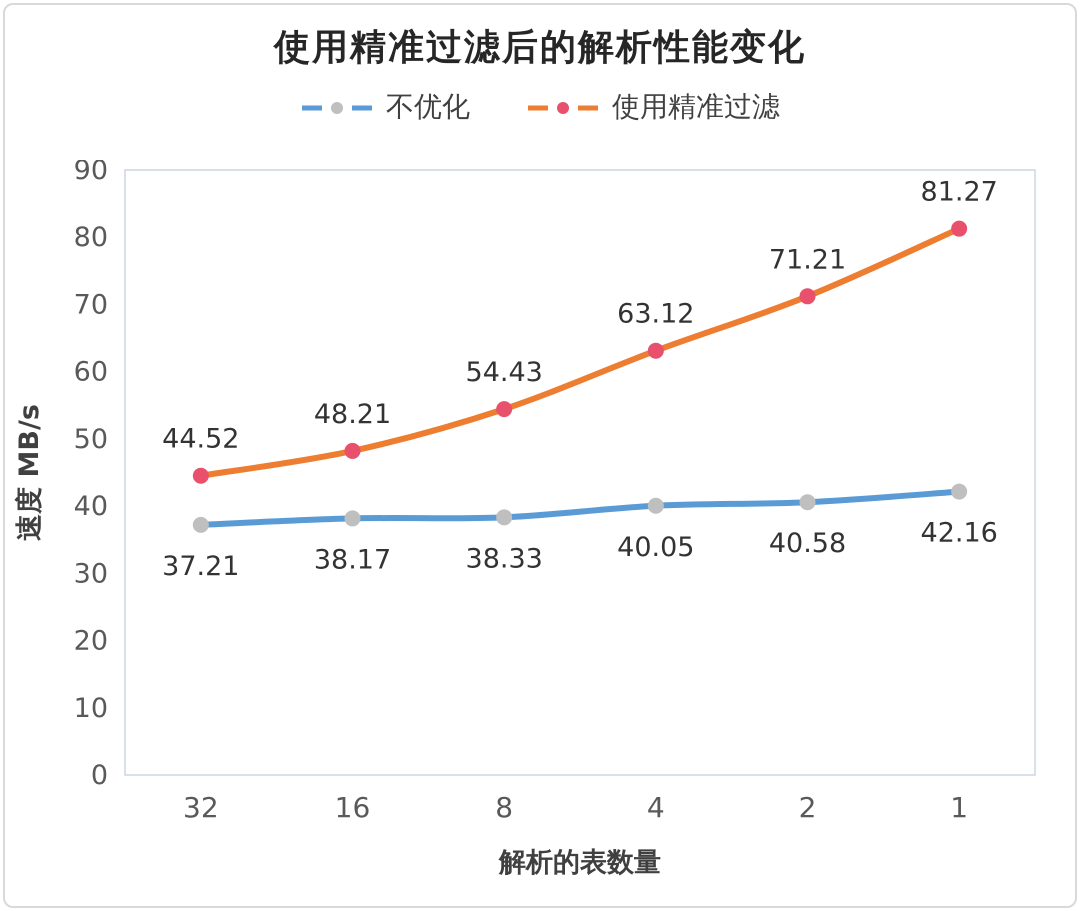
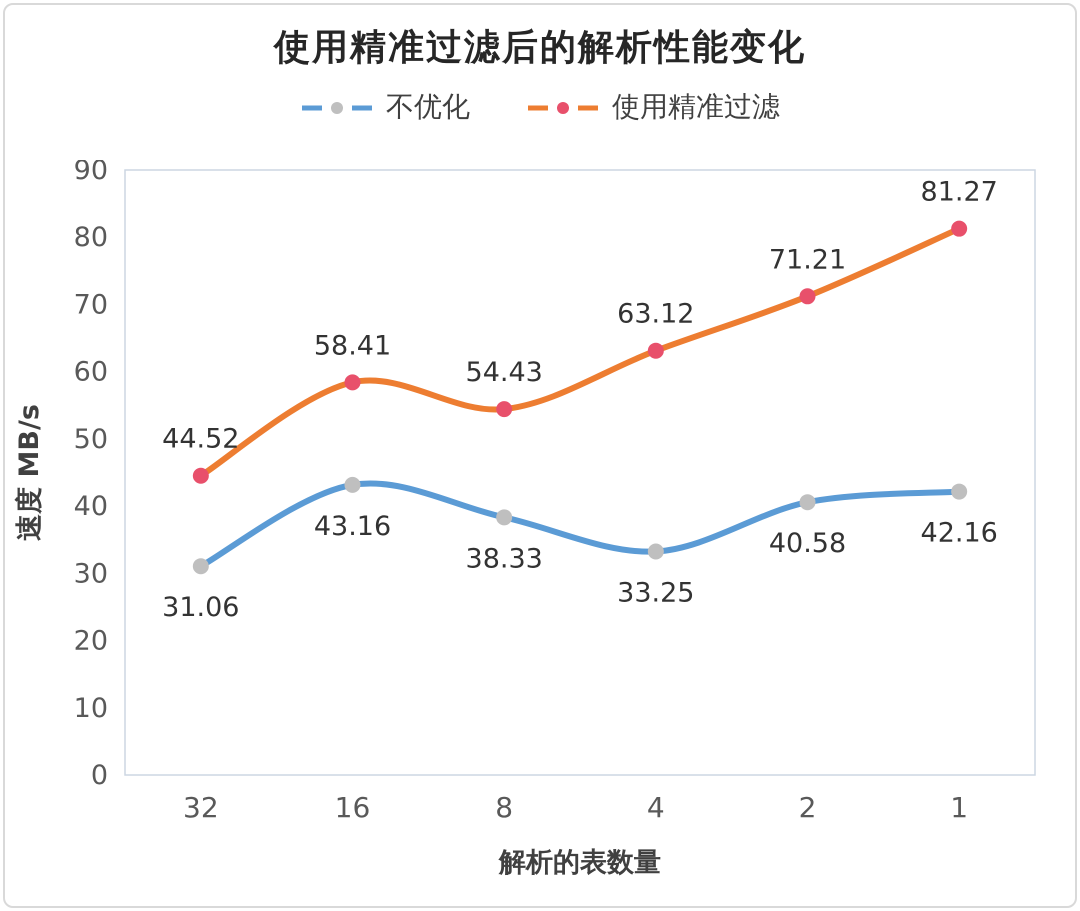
不优化/32: 37.21 -> 31.06
不优化/16: 38.17 -> 43.16
使用精准过滤/16: 48.21 -> 58.41
不优化/4: 40.05 -> 33.25
